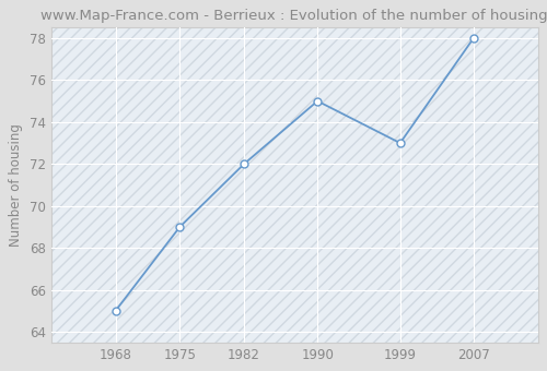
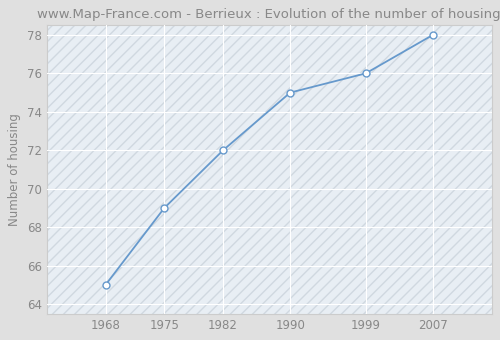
1999: 73 -> 76
